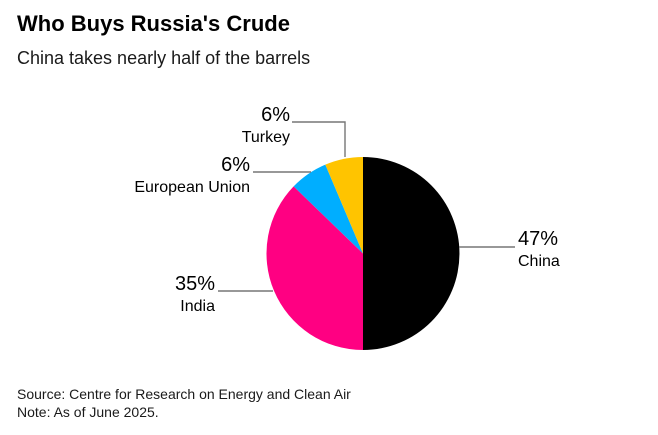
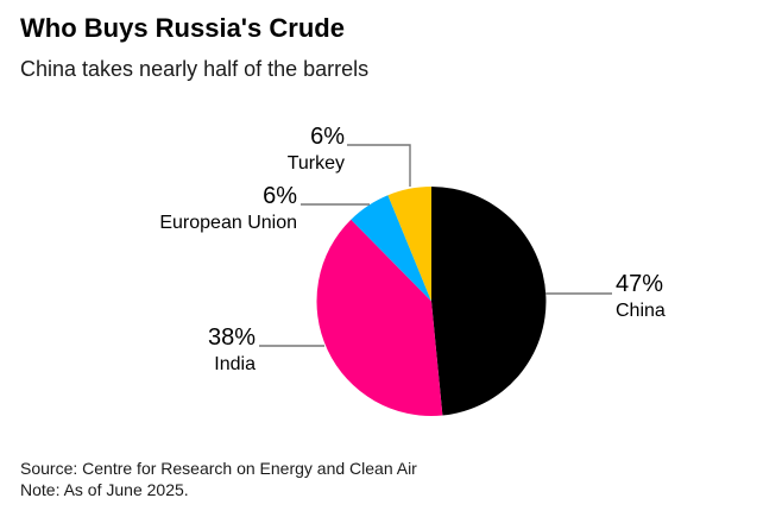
India: 35% -> 38%
